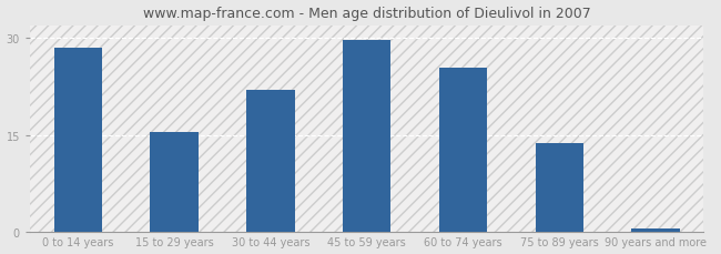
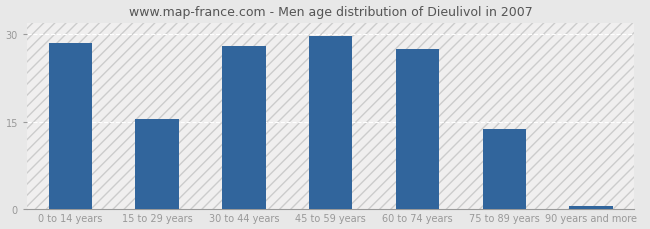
30 to 44 years: 22.0 -> 28.0
60 to 74 years: 25.4 -> 27.5
